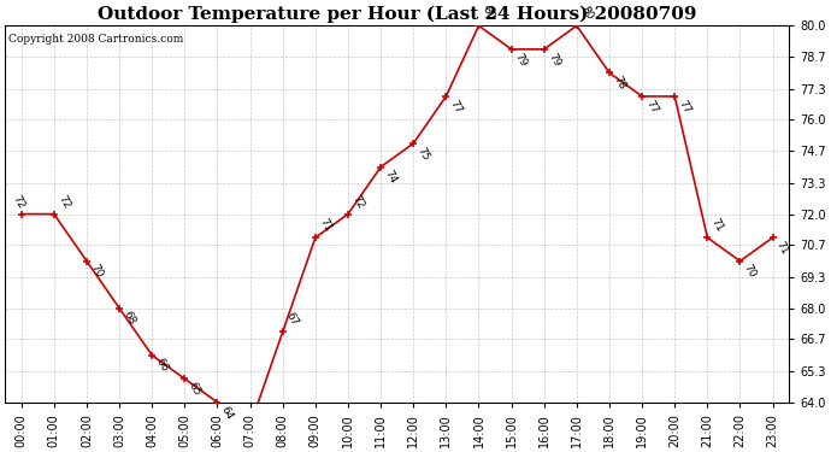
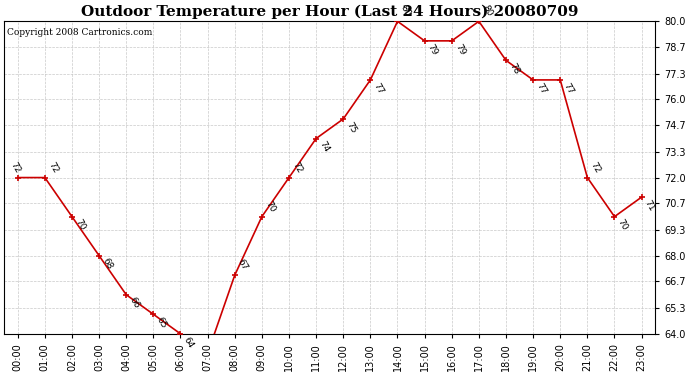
09:00: 71 -> 70
21:00: 71 -> 72
